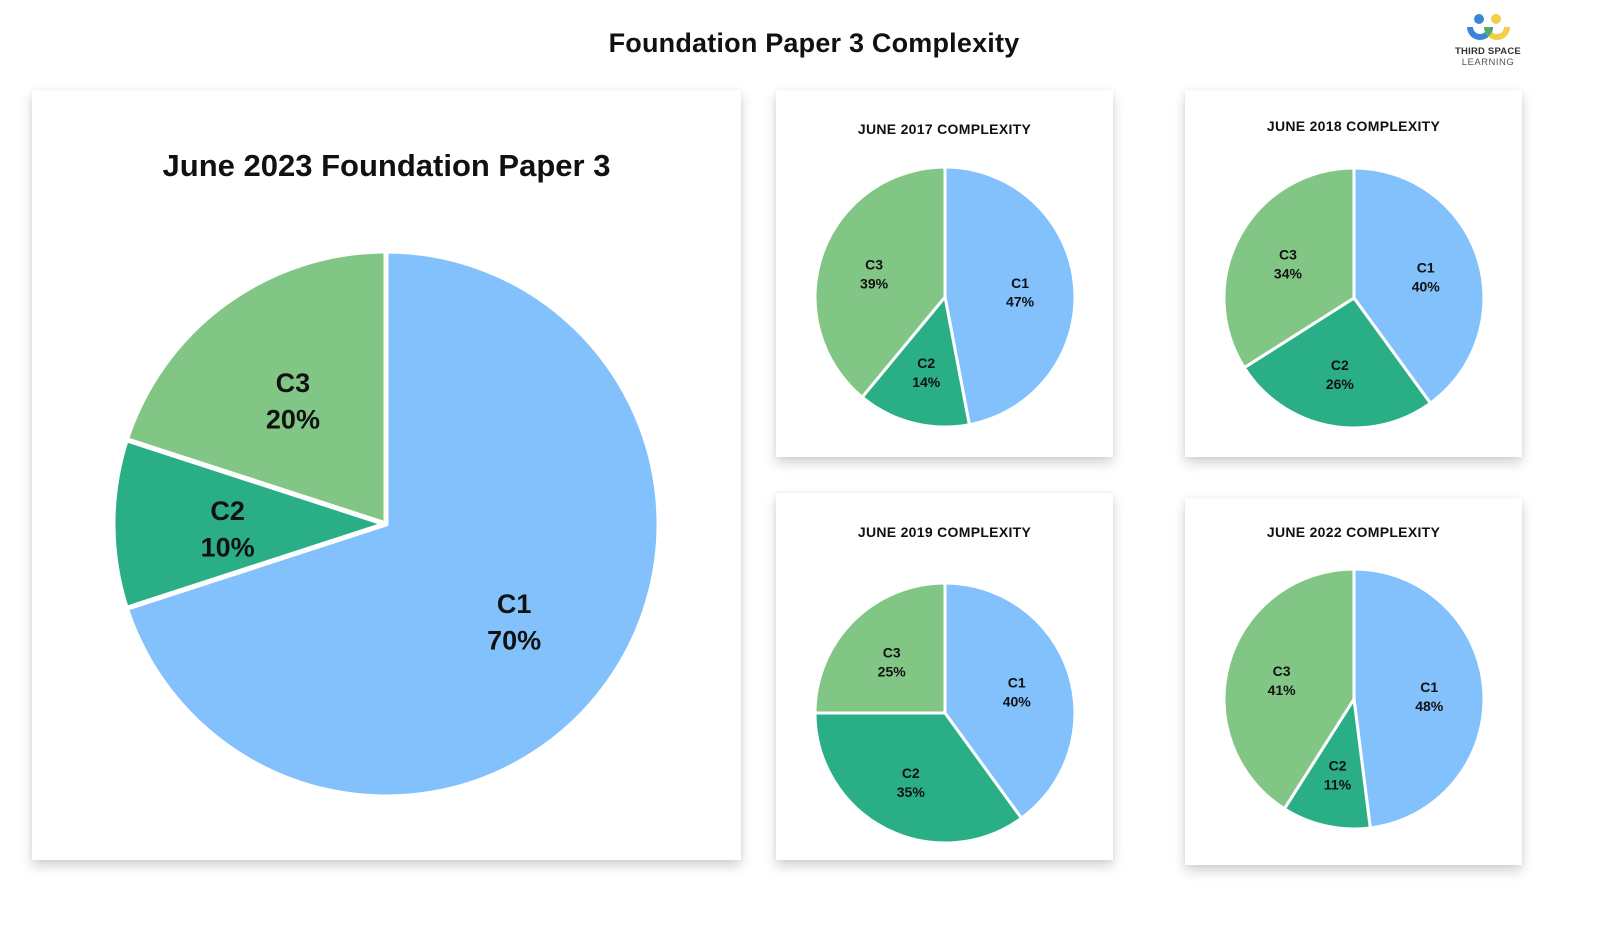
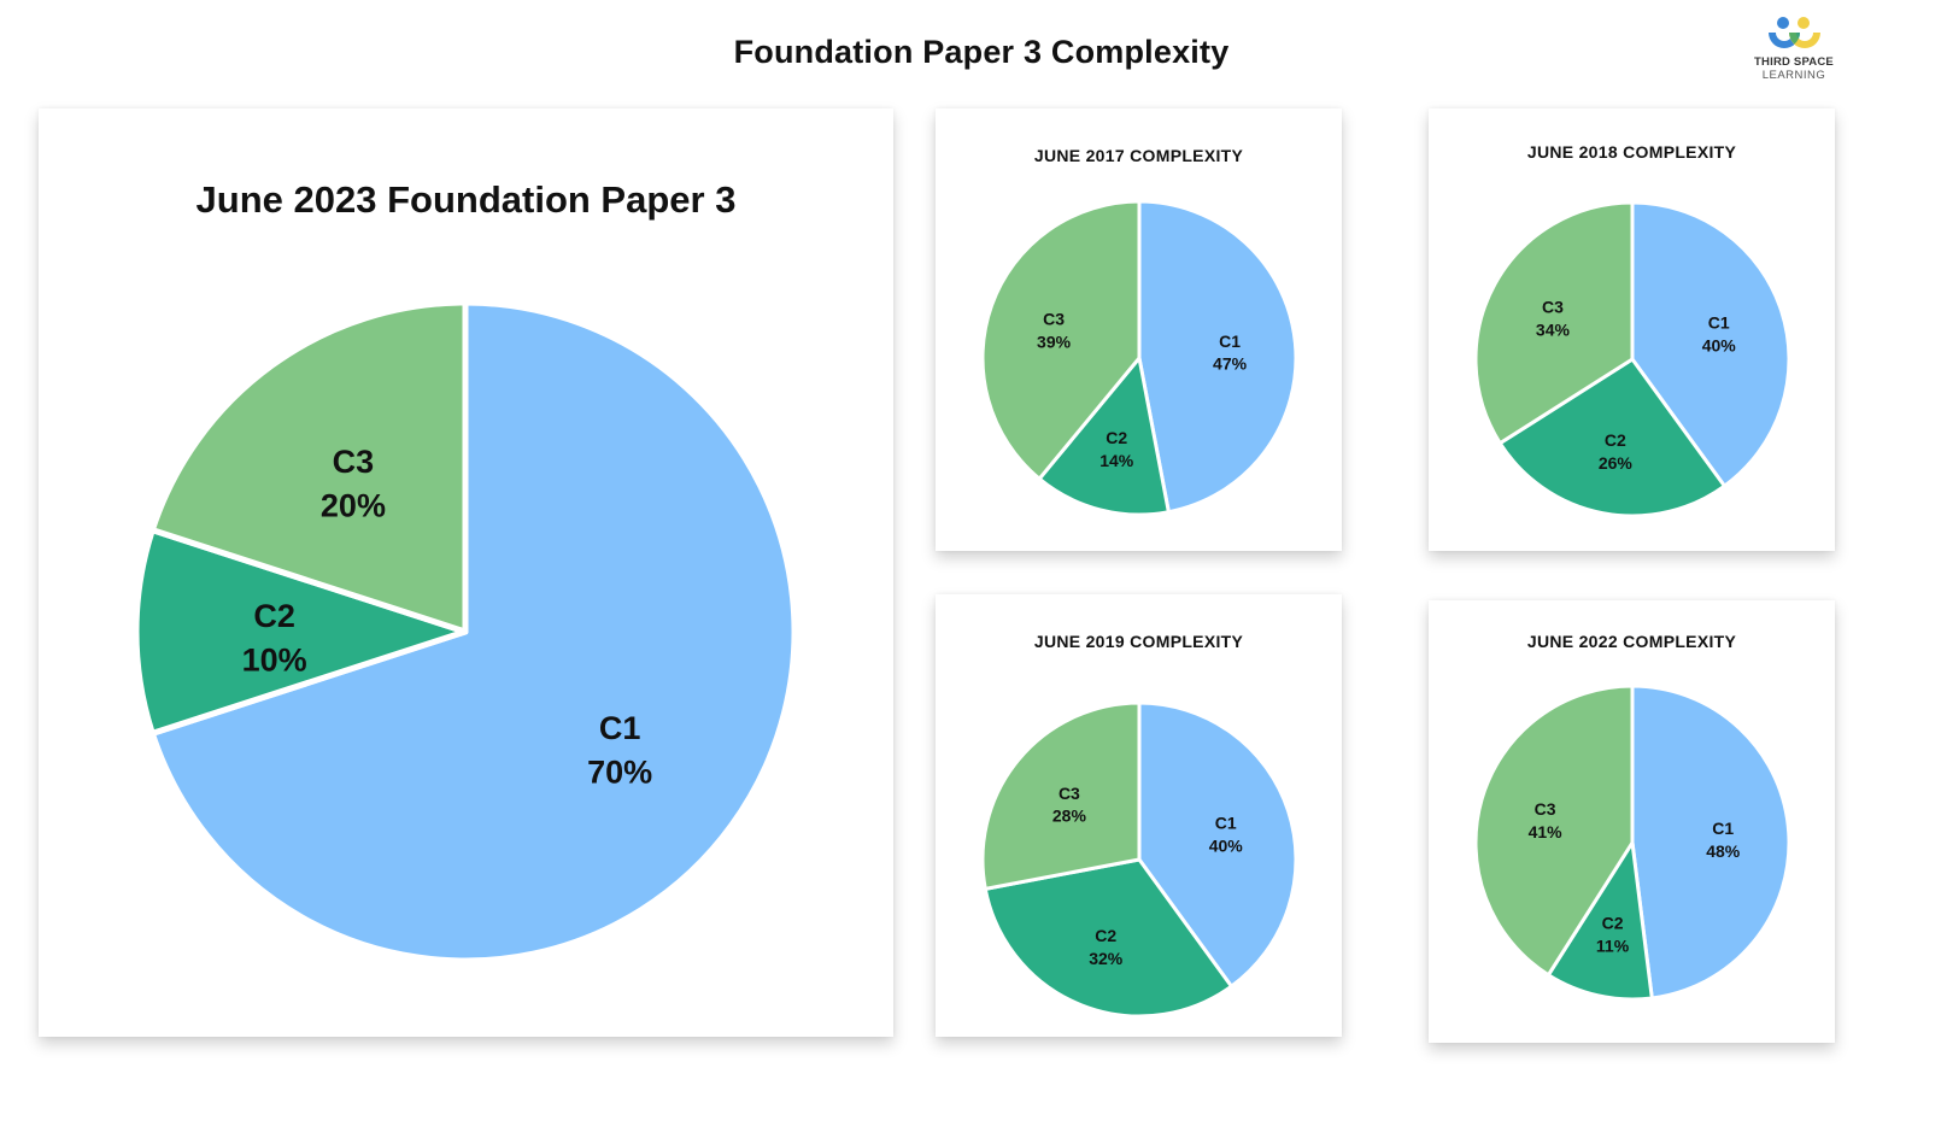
JUNE 2019 COMPLEXITY/C2: 35% -> 32%
JUNE 2019 COMPLEXITY/C3: 25% -> 28%
